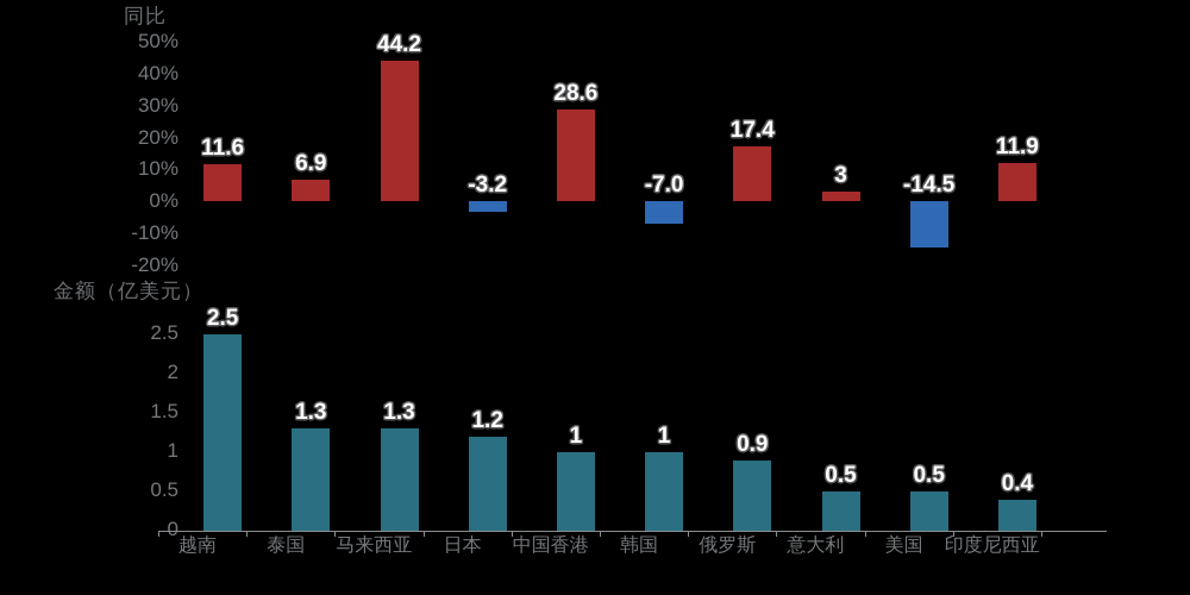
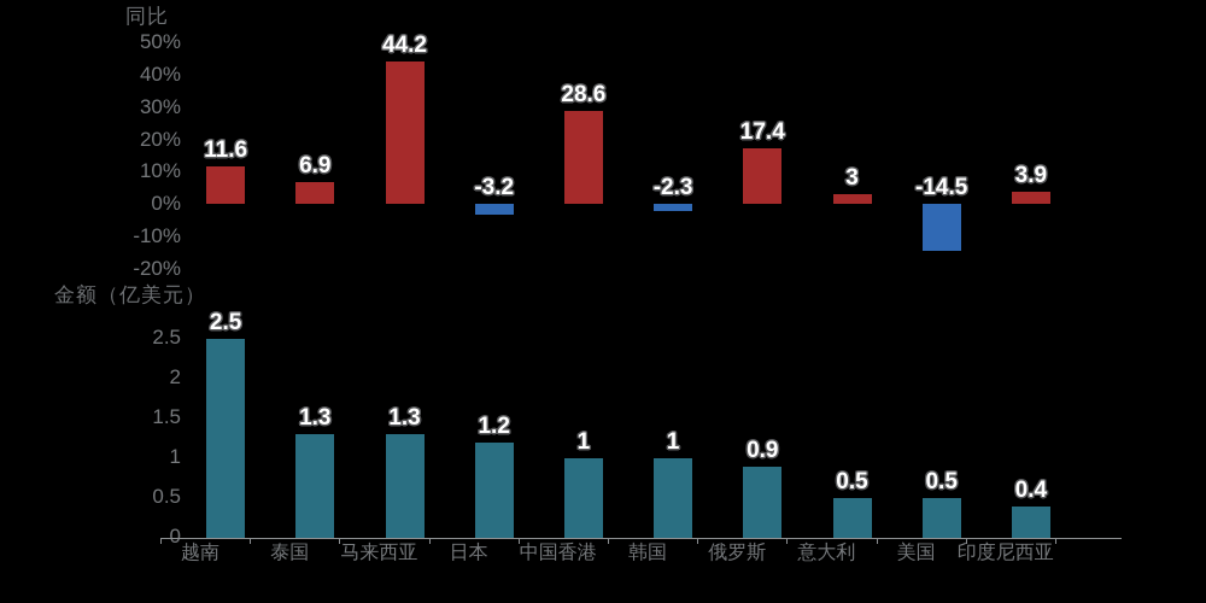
同比/韩国: -7.0 -> -2.3
同比/印度尼西亚: 11.9 -> 3.9
